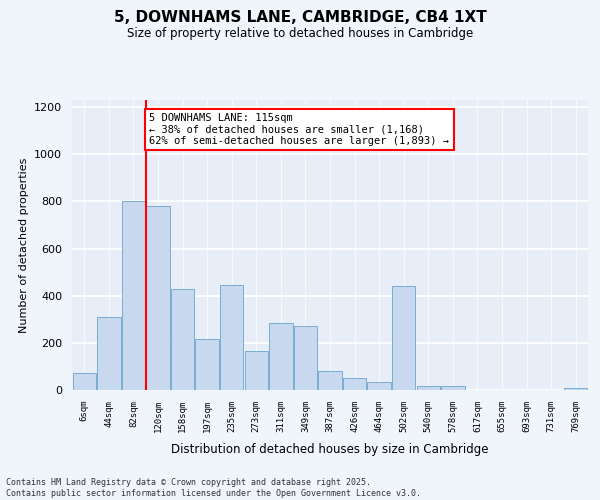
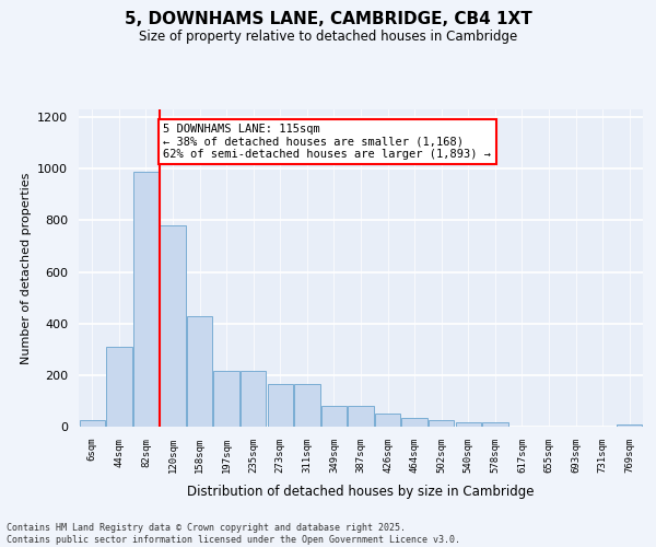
6sqm: 70 -> 25
82sqm: 800 -> 990
235sqm: 445 -> 215
311sqm: 285 -> 165
349sqm: 270 -> 80
502sqm: 440 -> 25
